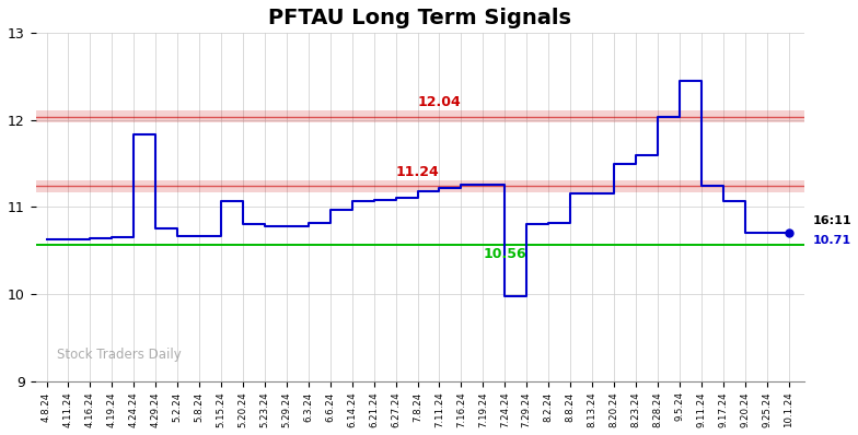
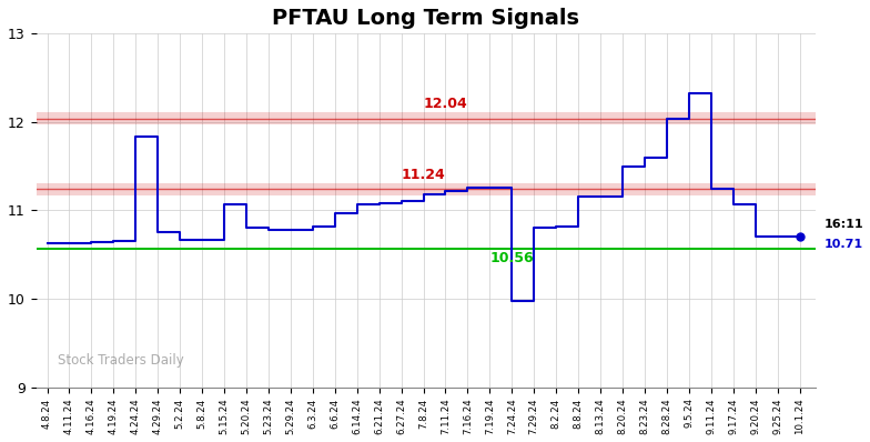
9.11.24: 12.45 -> 12.32
